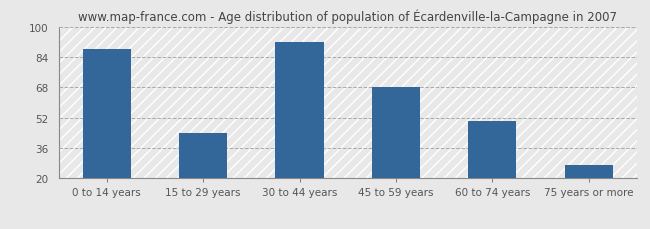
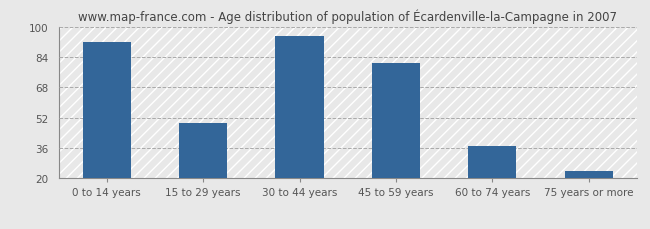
0 to 14 years: 88 -> 92
15 to 29 years: 44 -> 49
30 to 44 years: 92 -> 95
45 to 59 years: 68 -> 81
60 to 74 years: 50 -> 37
75 years or more: 27 -> 24
